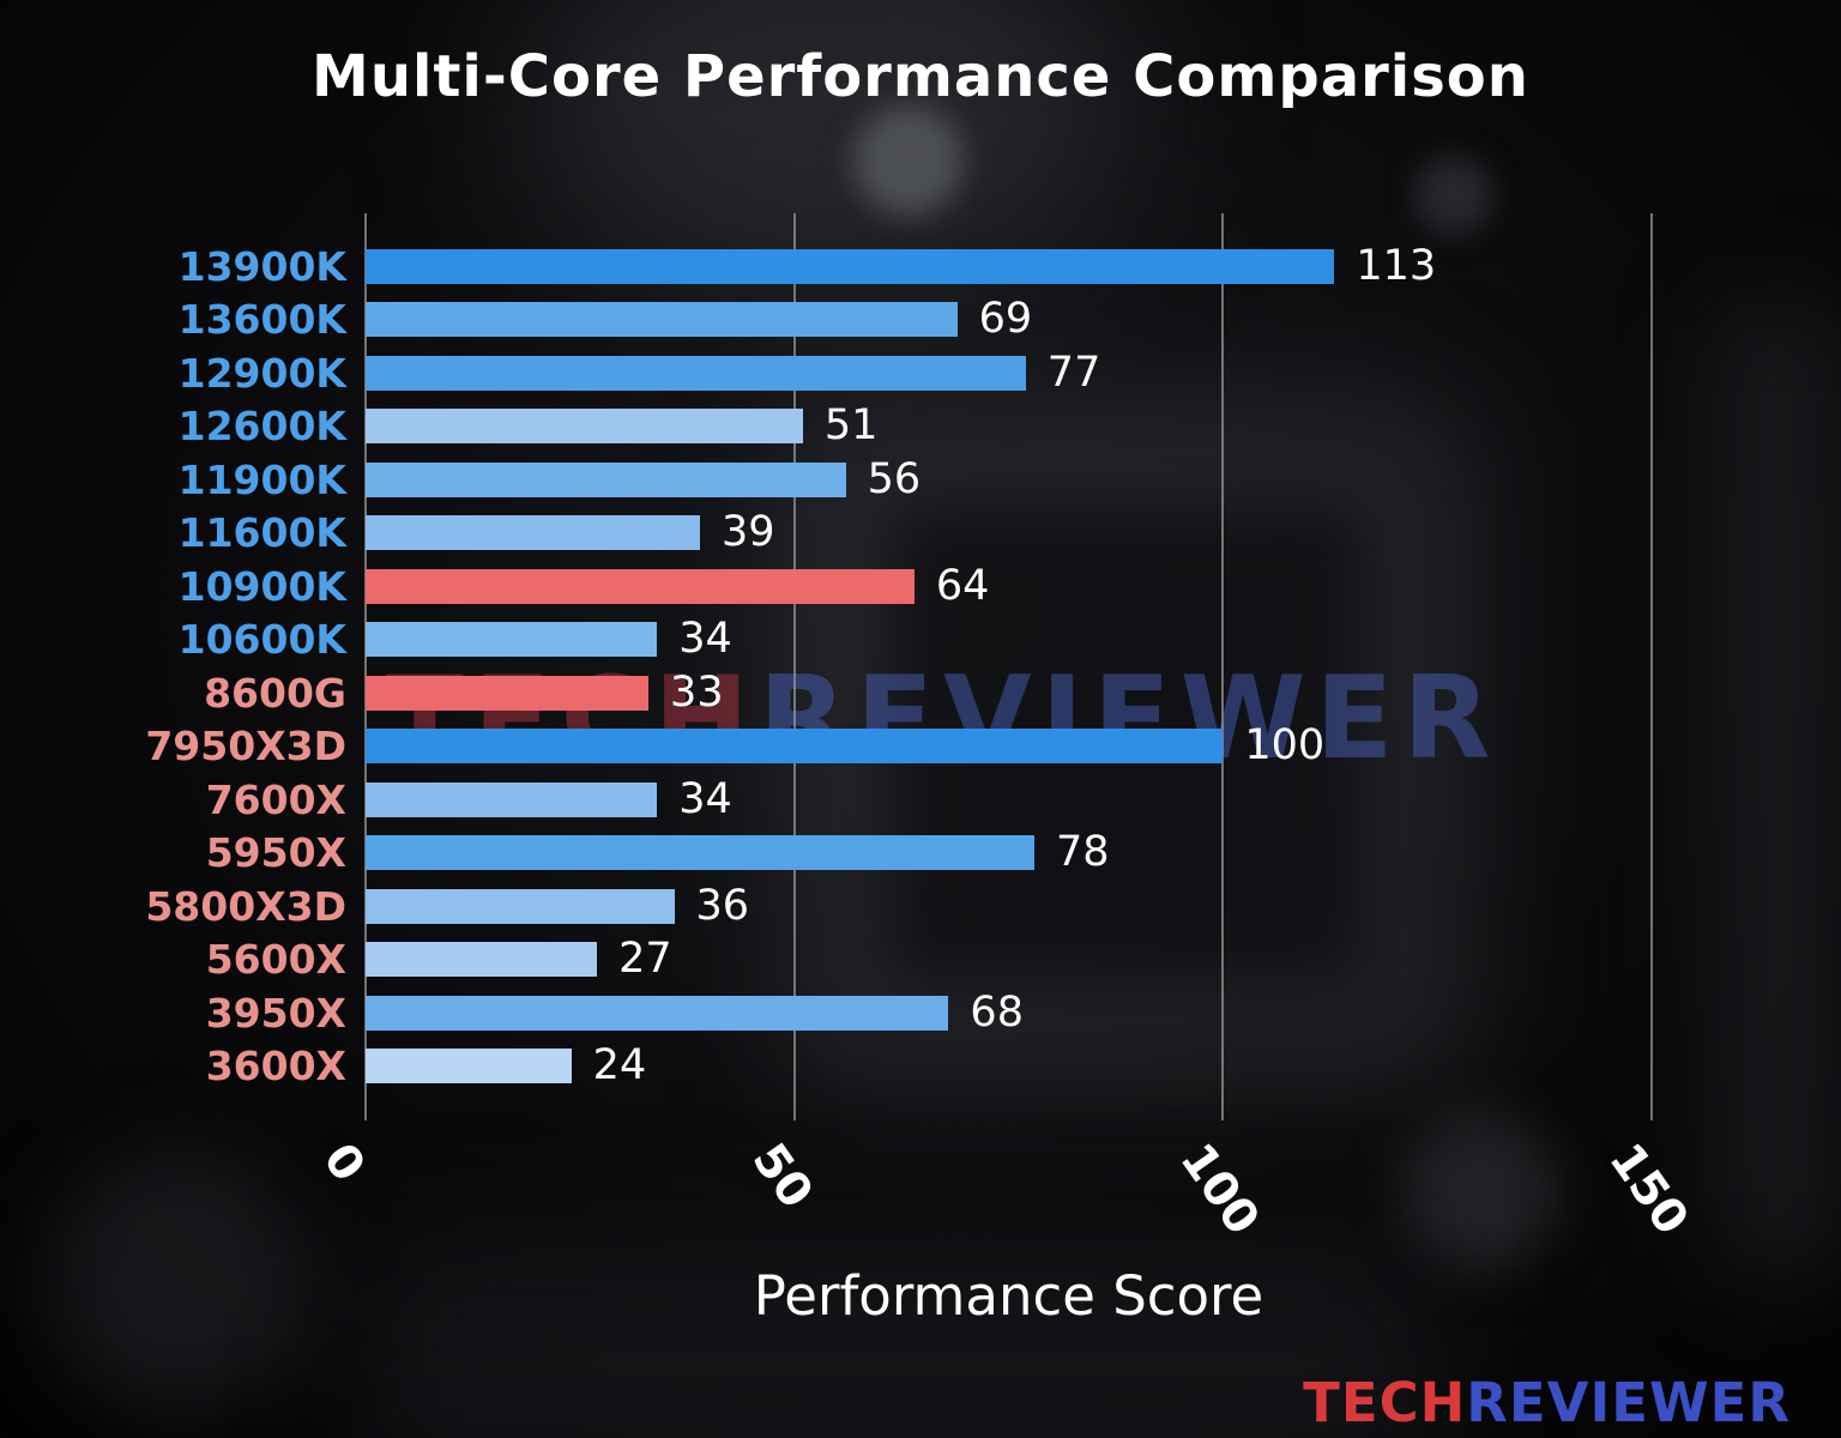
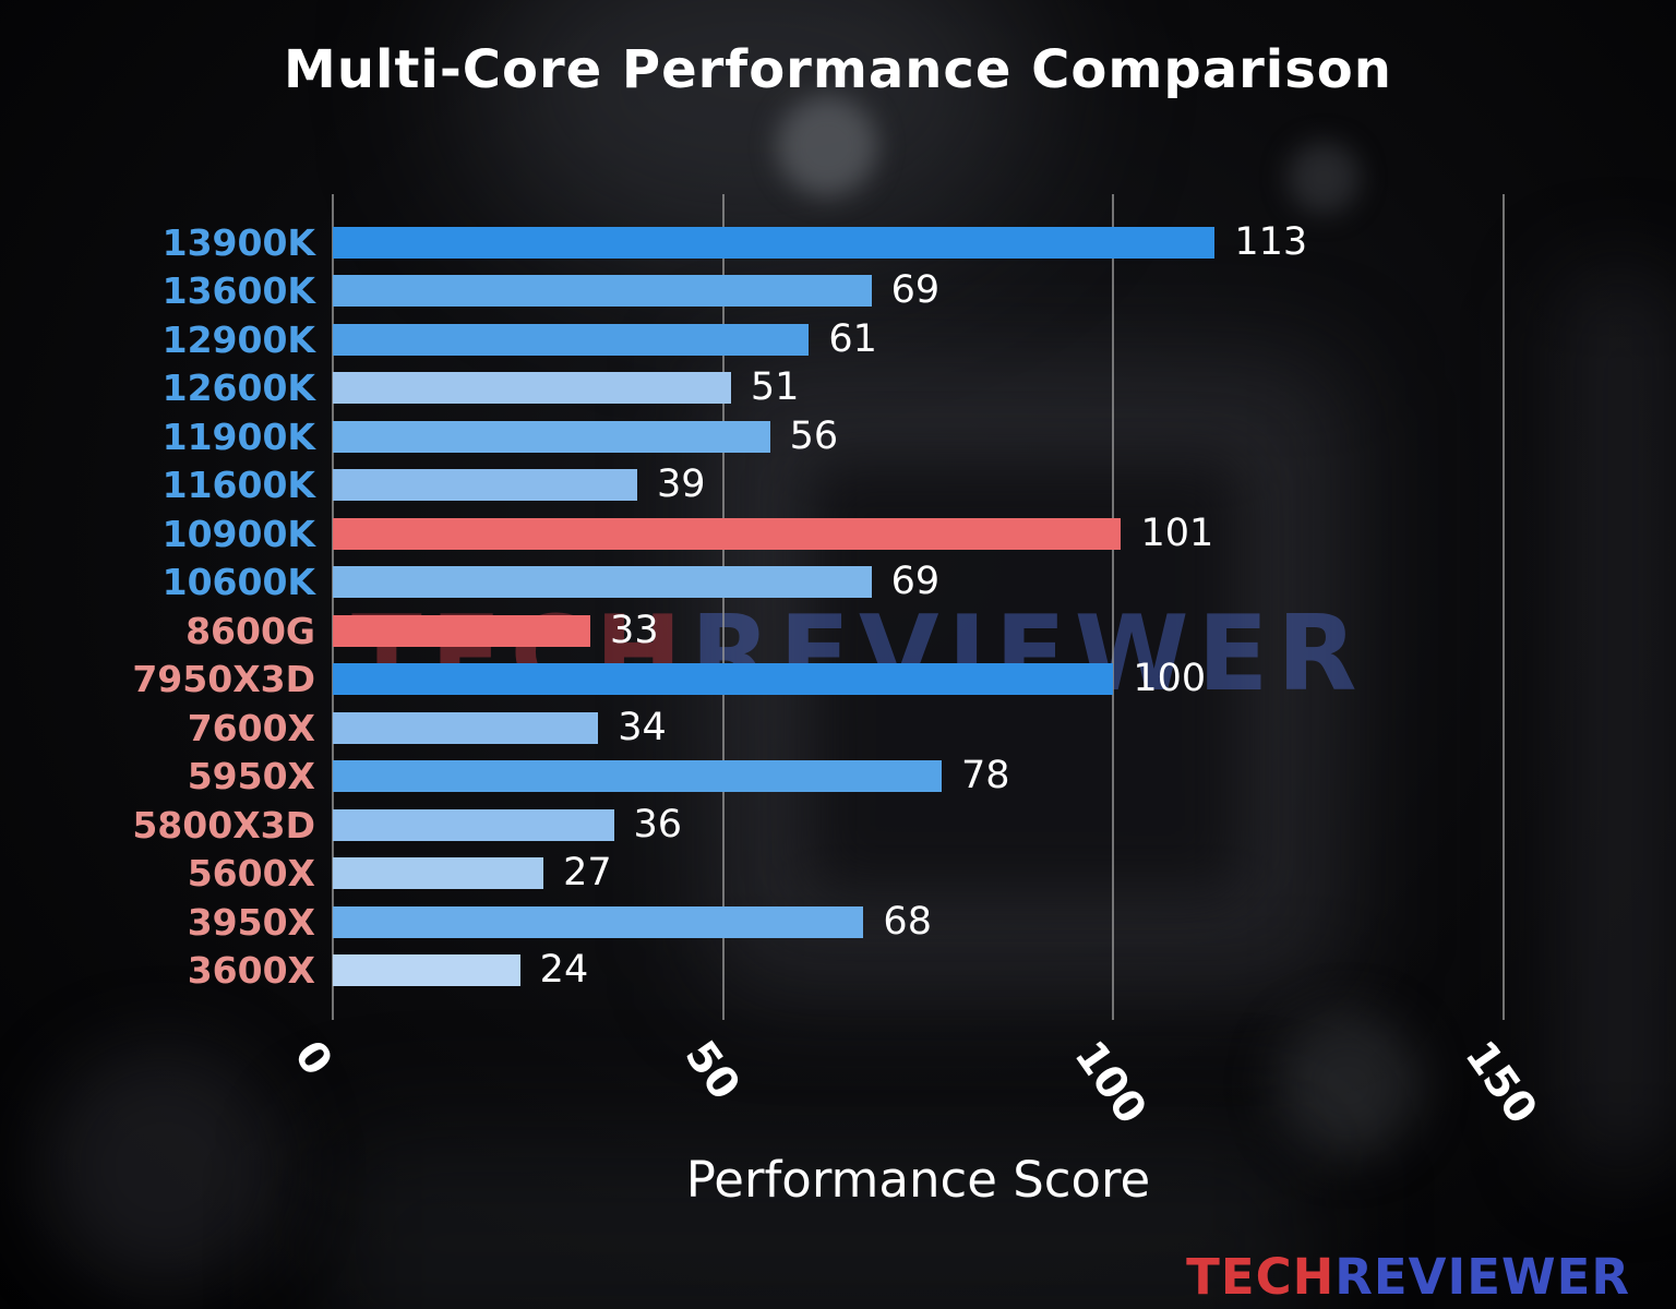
12900K: 77 -> 61
10900K: 64 -> 101
10600K: 34 -> 69
